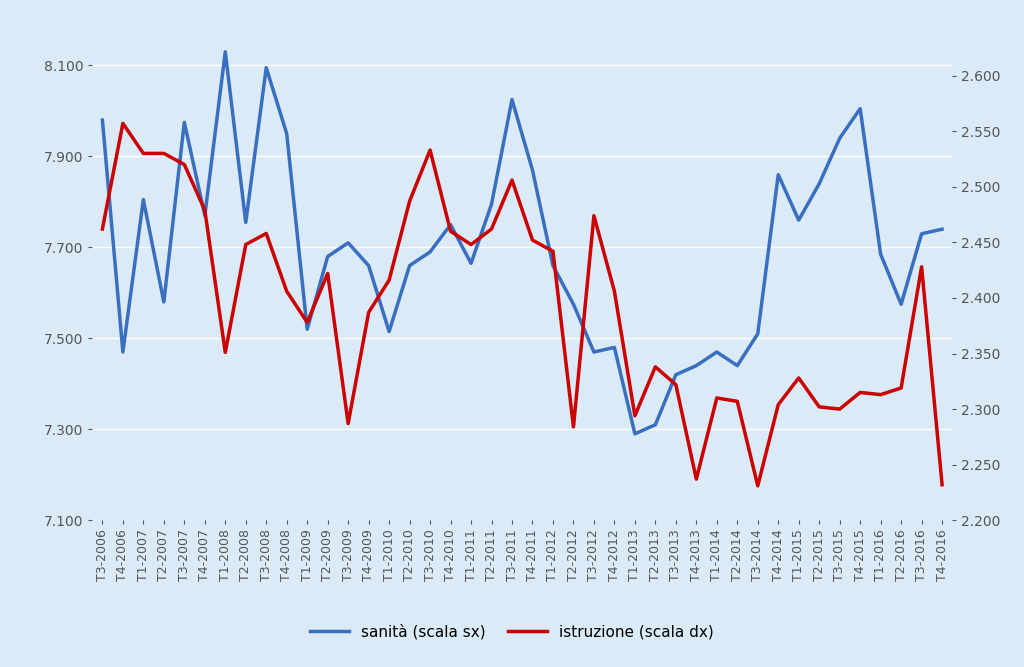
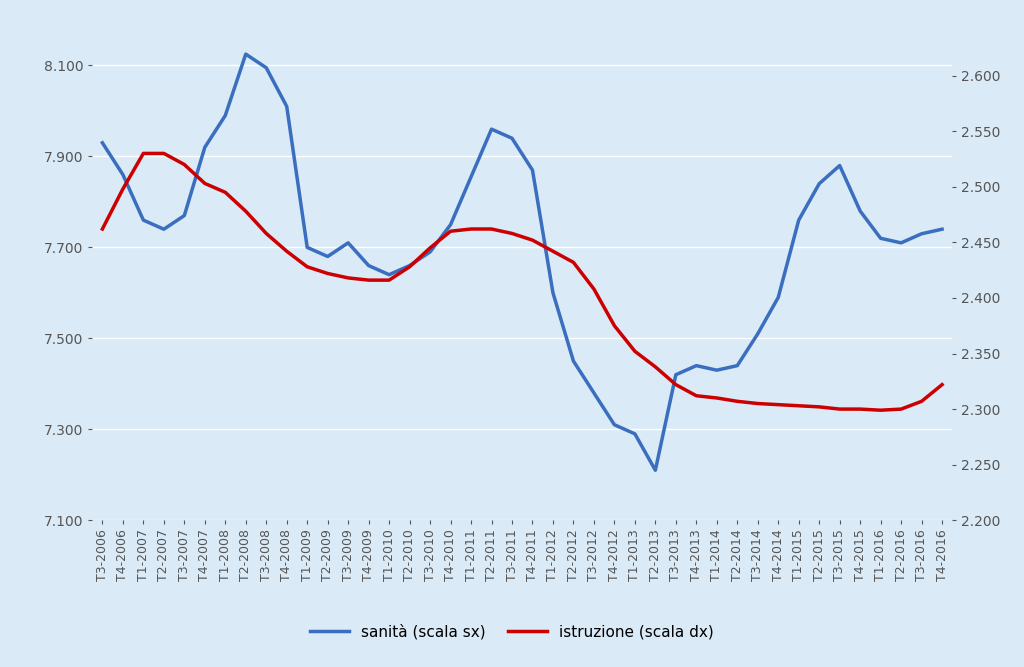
sanità (scala sx)/T3-2006: 7.980 -> 7.930
sanità (scala sx)/T4-2006: 7.470 -> 7.860
istruzione (scala dx)/T4-2006: 2.557 -> 2.498
sanità (scala sx)/T1-2007: 7.805 -> 7.760
sanità (scala sx)/T2-2007: 7.580 -> 7.740
sanità (scala sx)/T3-2007: 7.975 -> 7.770
sanità (scala sx)/T4-2007: 7.770 -> 7.920
istruzione (scala dx)/T4-2007: 2.479 -> 2.503
sanità (scala sx)/T1-2008: 8.130 -> 7.990
istruzione (scala dx)/T1-2008: 2.351 -> 2.495
sanità (scala sx)/T2-2008: 7.755 -> 8.125
istruzione (scala dx)/T2-2008: 2.448 -> 2.478
sanità (scala sx)/T4-2008: 7.950 -> 8.010
istruzione (scala dx)/T4-2008: 2.406 -> 2.442
sanità (scala sx)/T1-2009: 7.520 -> 7.700
istruzione (scala dx)/T1-2009: 2.378 -> 2.428
istruzione (scala dx)/T3-2009: 2.287 -> 2.418
istruzione (scala dx)/T4-2009: 2.387 -> 2.416
sanità (scala sx)/T1-2010: 7.515 -> 7.640
istruzione (scala dx)/T2-2010: 2.487 -> 2.428
istruzione (scala dx)/T3-2010: 2.533 -> 2.445
sanità (scala sx)/T1-2011: 7.665 -> 7.855
istruzione (scala dx)/T1-2011: 2.448 -> 2.462
sanità (scala sx)/T2-2011: 7.795 -> 7.960
sanità (scala sx)/T3-2011: 8.025 -> 7.940
istruzione (scala dx)/T3-2011: 2.506 -> 2.458
sanità (scala sx)/T1-2012: 7.660 -> 7.600
sanità (scala sx)/T2-2012: 7.575 -> 7.450
istruzione (scala dx)/T2-2012: 2.284 -> 2.432
sanità (scala sx)/T3-2012: 7.470 -> 7.380
istruzione (scala dx)/T3-2012: 2.474 -> 2.408
sanità (scala sx)/T4-2012: 7.480 -> 7.310
istruzione (scala dx)/T4-2012: 2.406 -> 2.375
istruzione (scala dx)/T1-2013: 2.294 -> 2.352
sanità (scala sx)/T2-2013: 7.310 -> 7.210
istruzione (scala dx)/T4-2013: 2.237 -> 2.312
sanità (scala sx)/T1-2014: 7.470 -> 7.430
istruzione (scala dx)/T3-2014: 2.231 -> 2.305
sanità (scala sx)/T4-2014: 7.860 -> 7.590
istruzione (scala dx)/T1-2015: 2.328 -> 2.303
sanità (scala sx)/T3-2015: 7.940 -> 7.880
sanità (scala sx)/T4-2015: 8.005 -> 7.780
istruzione (scala dx)/T4-2015: 2.315 -> 2.300
sanità (scala sx)/T1-2016: 7.685 -> 7.720
istruzione (scala dx)/T1-2016: 2.313 -> 2.299
sanità (scala sx)/T2-2016: 7.575 -> 7.710
istruzione (scala dx)/T2-2016: 2.319 -> 2.300
istruzione (scala dx)/T3-2016: 2.428 -> 2.307
istruzione (scala dx)/T4-2016: 2.232 -> 2.322
